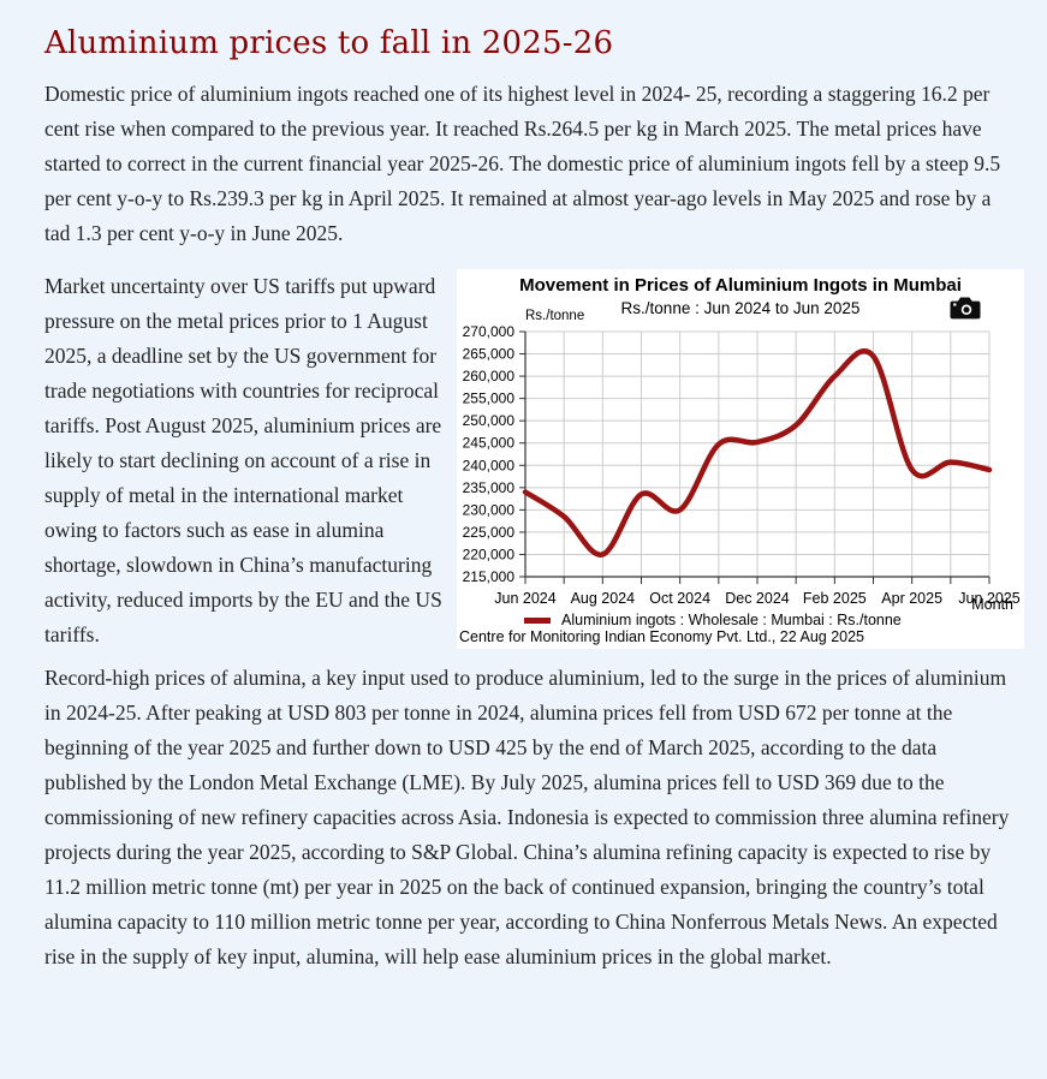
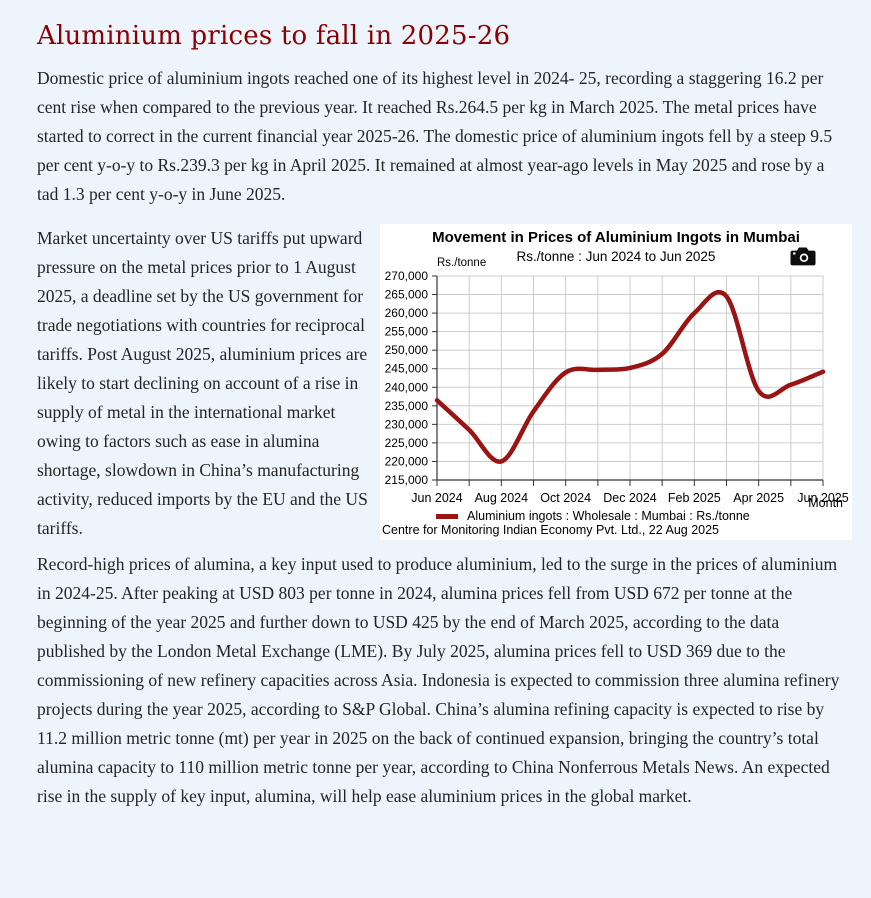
Jun 2024: 234000 -> 236000
Oct 2024: 230000 -> 244000
Jun 2025: 239000 -> 244000
